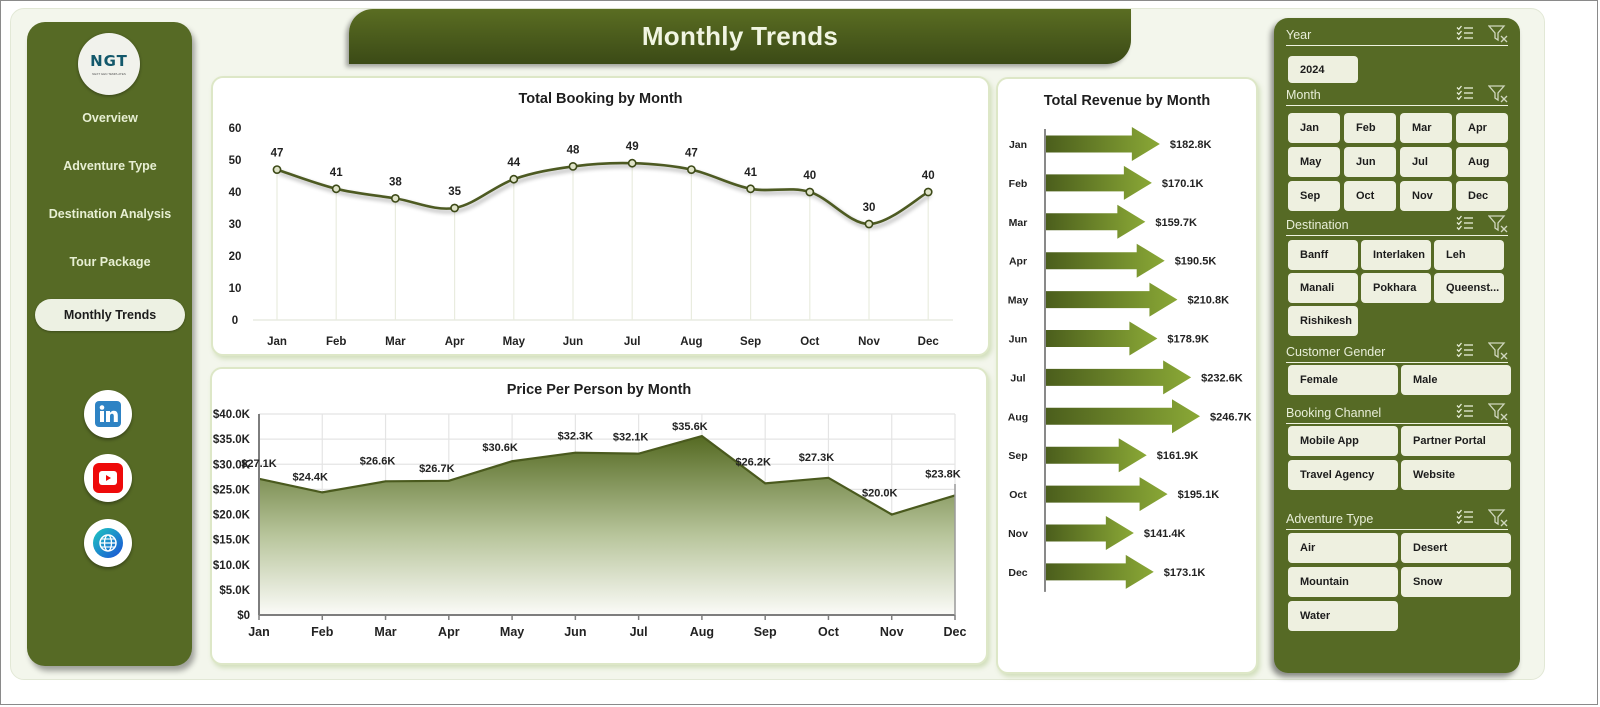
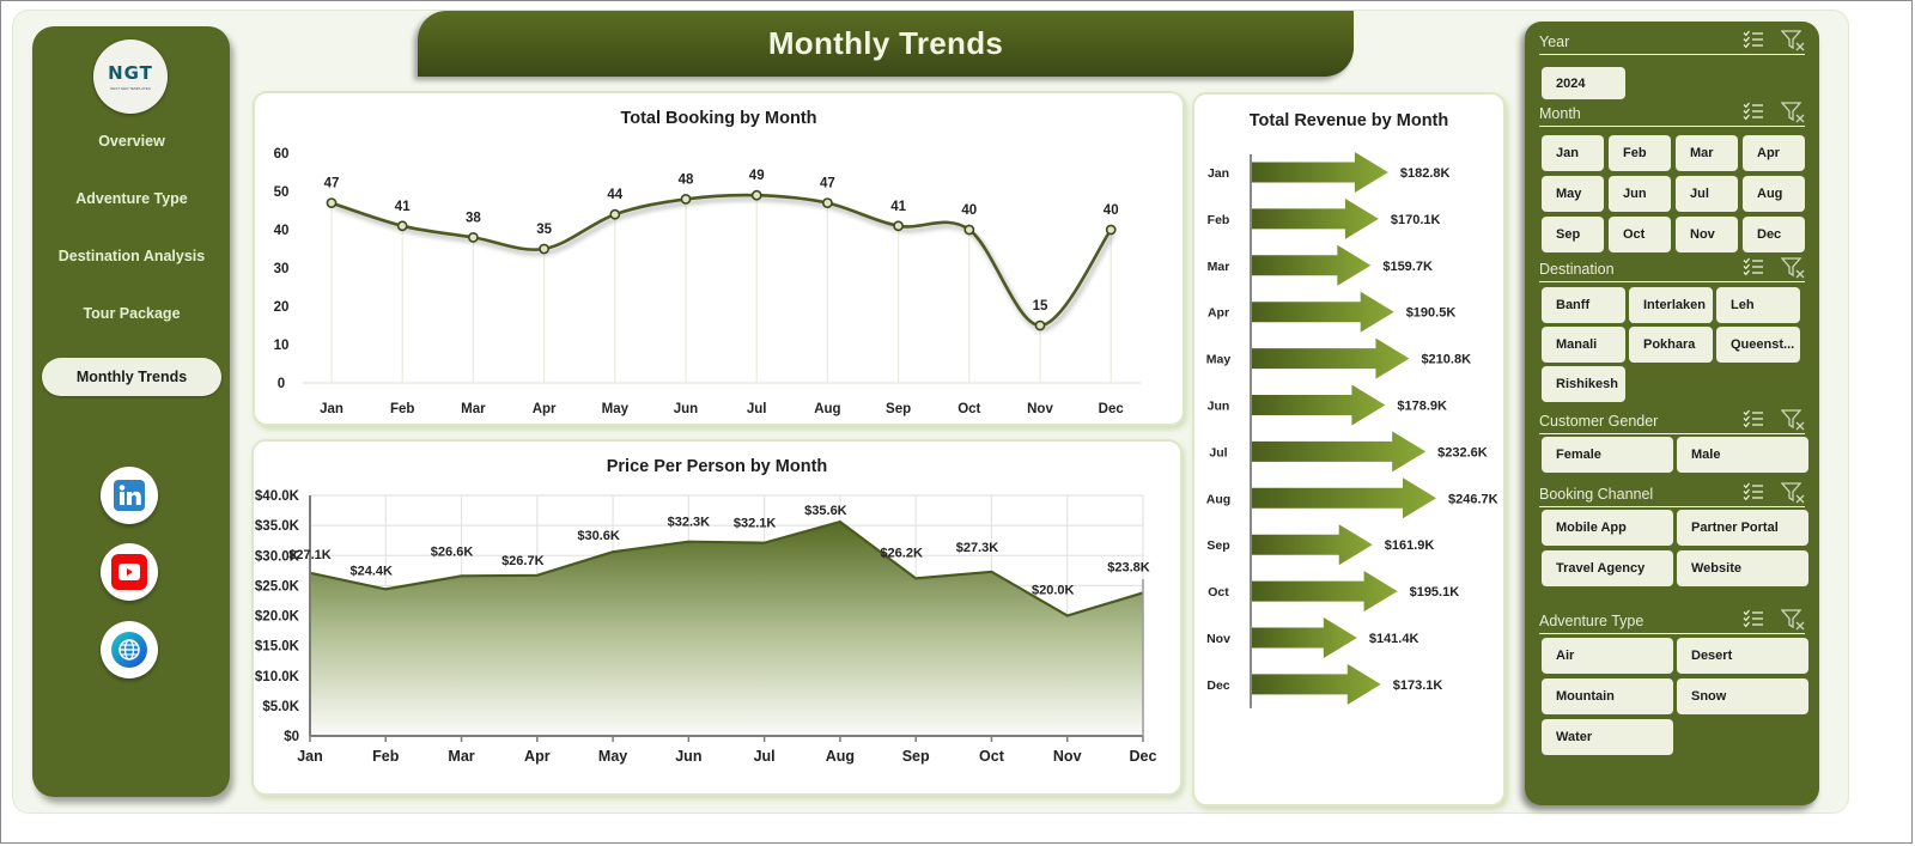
Total Booking by Month/Nov: 30 -> 15
